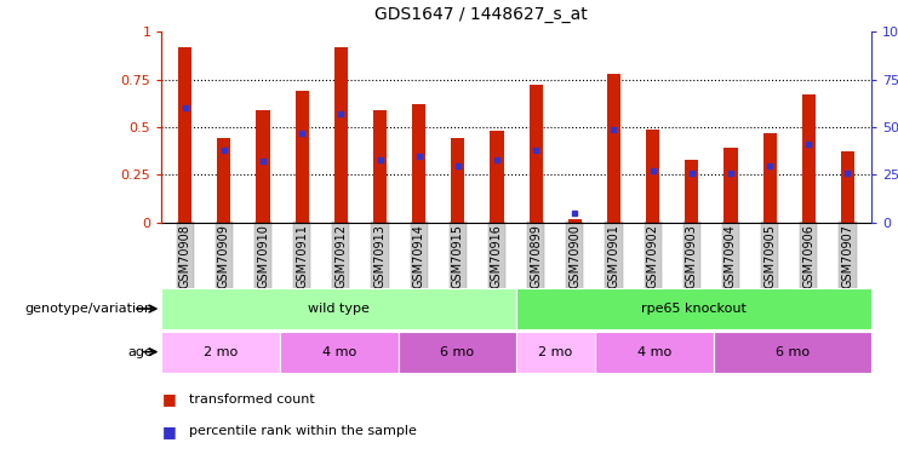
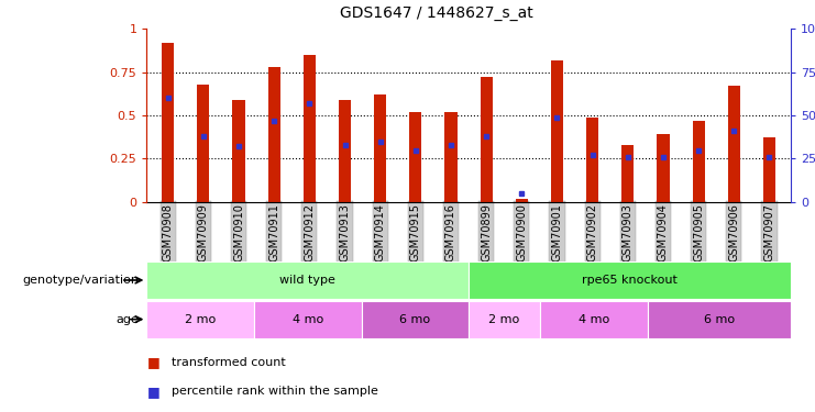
GSM70909: 0.44 -> 0.68
GSM70911: 0.69 -> 0.78
GSM70912: 0.92 -> 0.85
GSM70915: 0.44 -> 0.52
GSM70916: 0.48 -> 0.52
GSM70901: 0.78 -> 0.82
